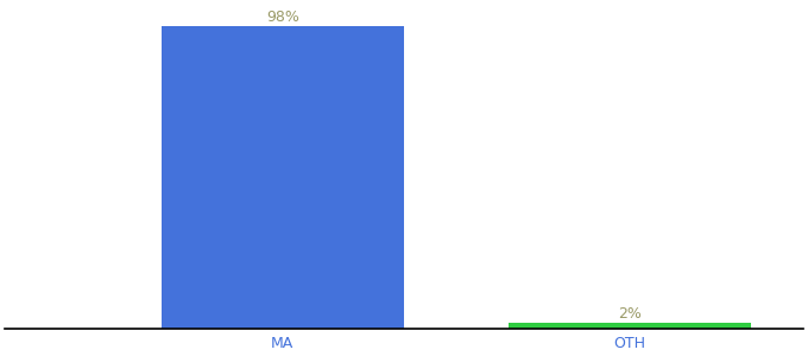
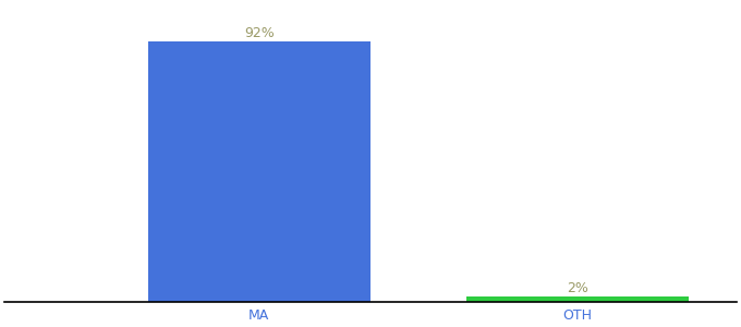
MA: 98% -> 92%
